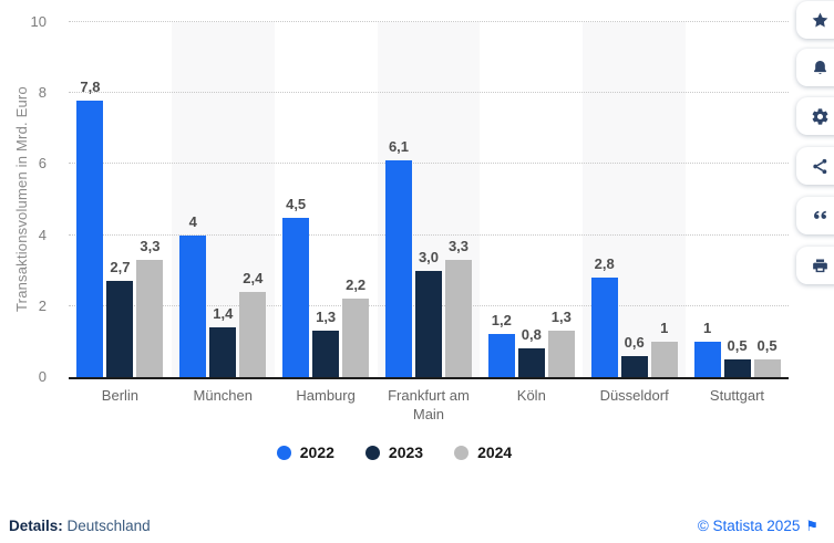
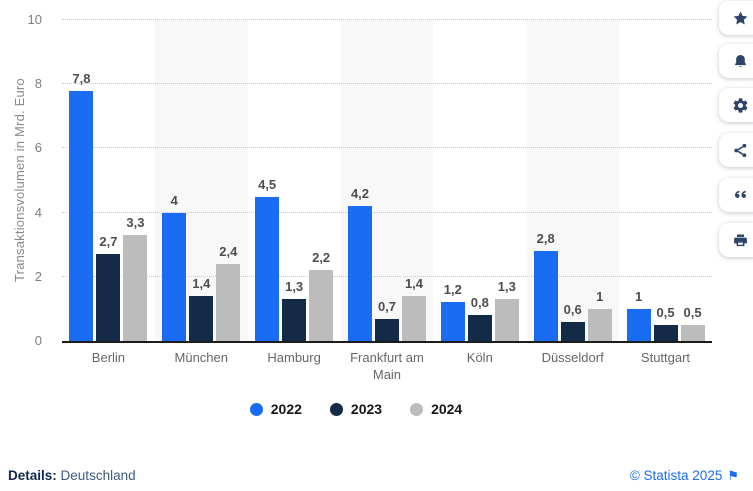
2022/Frankfurt am Main: 6,1 -> 4,2
2023/Frankfurt am Main: 3,0 -> 0,7
2024/Frankfurt am Main: 3,3 -> 1,4
